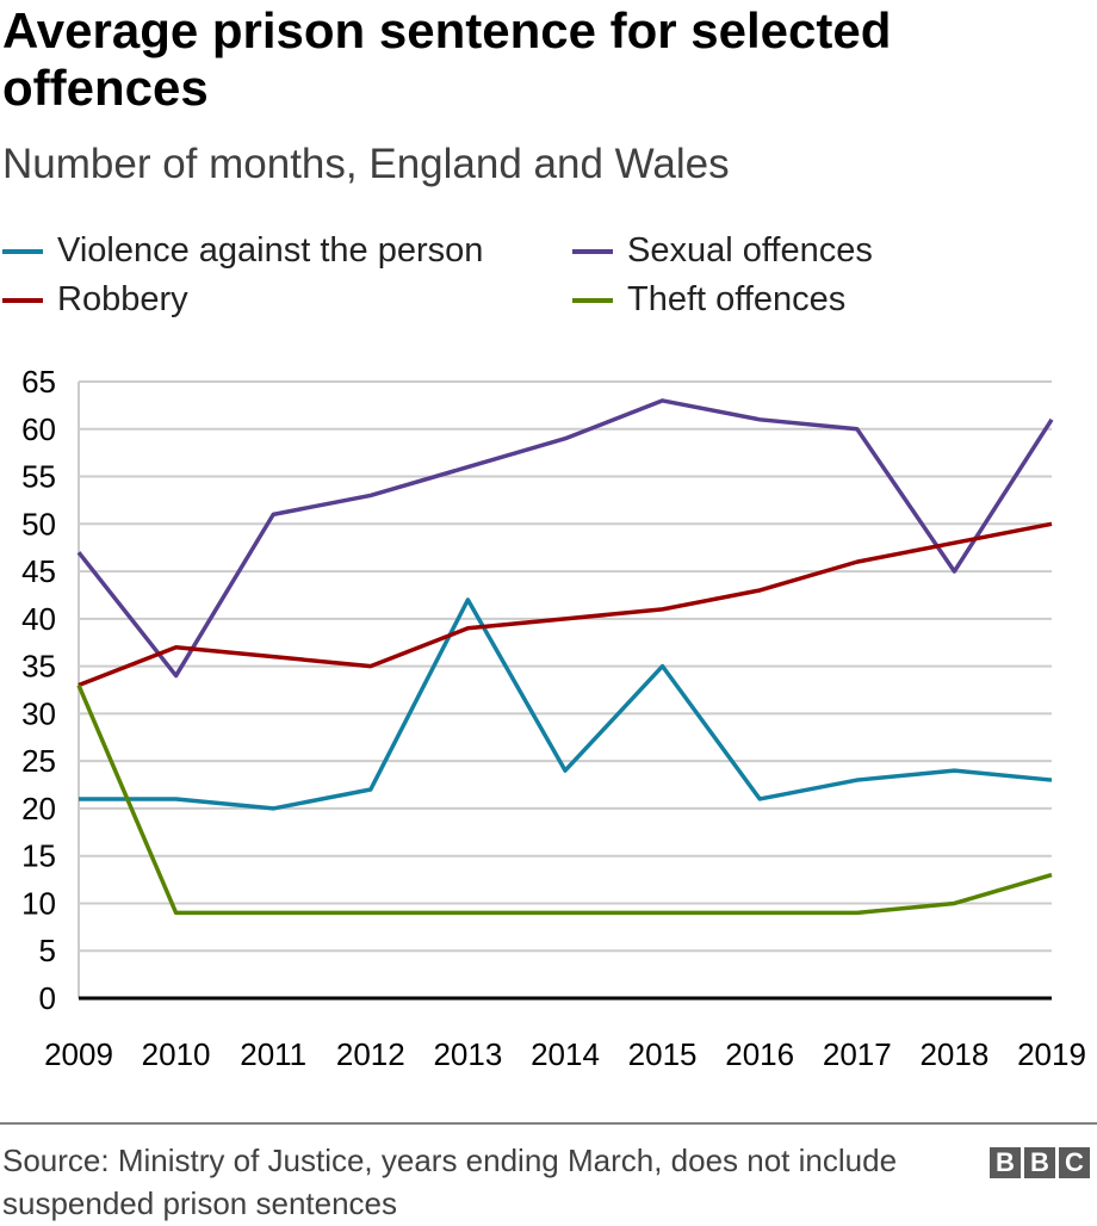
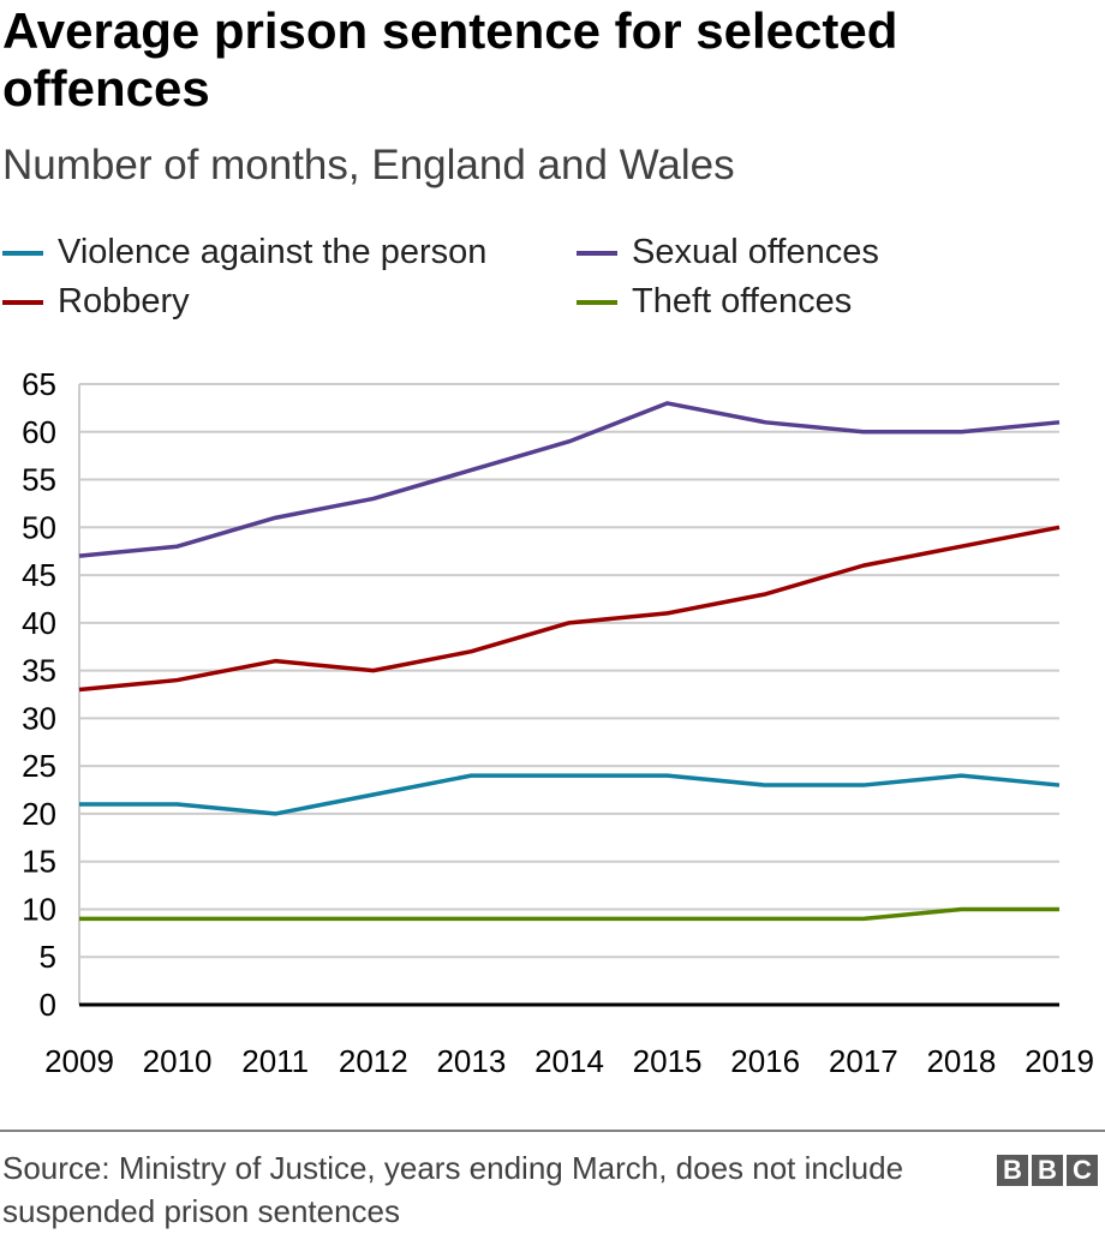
Theft offences/2009: 33 -> 9
Sexual offences/2010: 34 -> 48
Robbery/2010: 37 -> 34
Violence against the person/2013: 42 -> 24
Robbery/2013: 39 -> 37
Violence against the person/2015: 35 -> 24
Violence against the person/2016: 21 -> 23
Sexual offences/2018: 45 -> 60
Theft offences/2019: 13 -> 10
